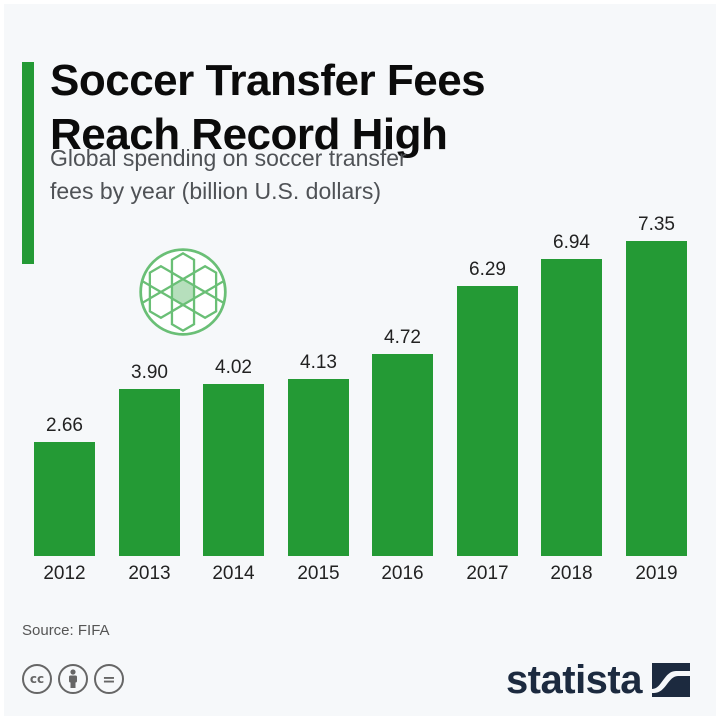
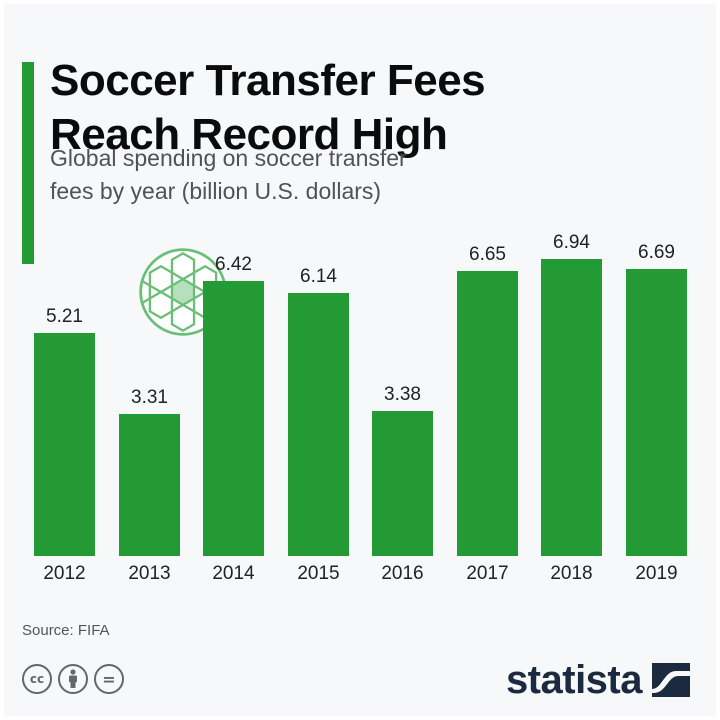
2012: 2.66 -> 5.21
2013: 3.90 -> 3.31
2014: 4.02 -> 6.42
2015: 4.13 -> 6.14
2016: 4.72 -> 3.38
2017: 6.29 -> 6.65
2019: 7.35 -> 6.69
